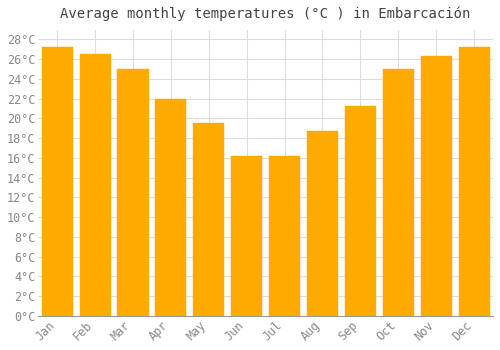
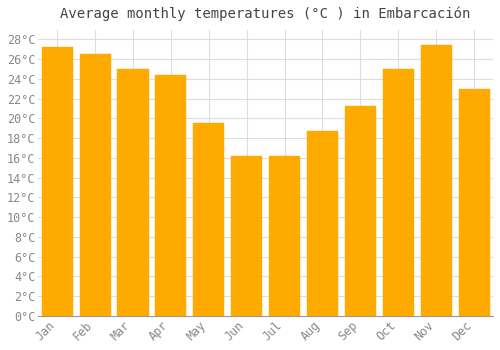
Apr: 22.0°C -> 24.4°C
Nov: 26.3°C -> 27.4°C
Dec: 27.2°C -> 23.0°C
